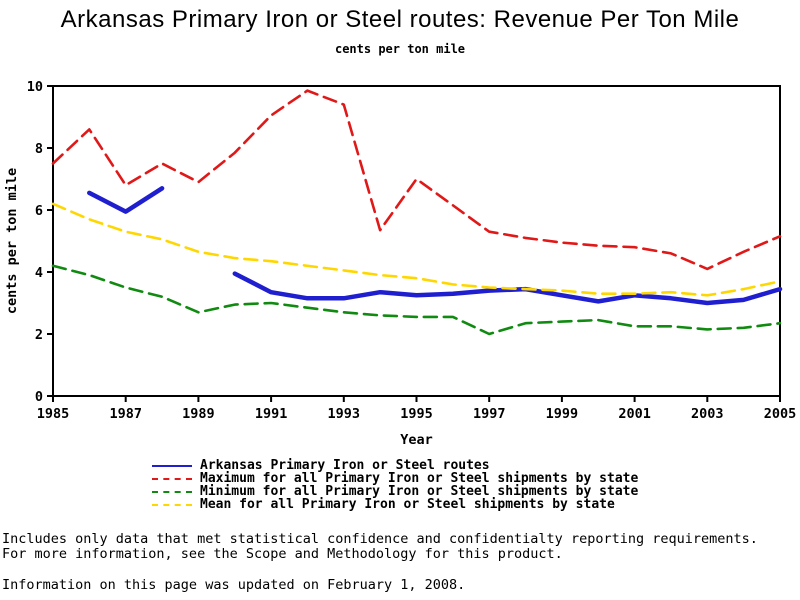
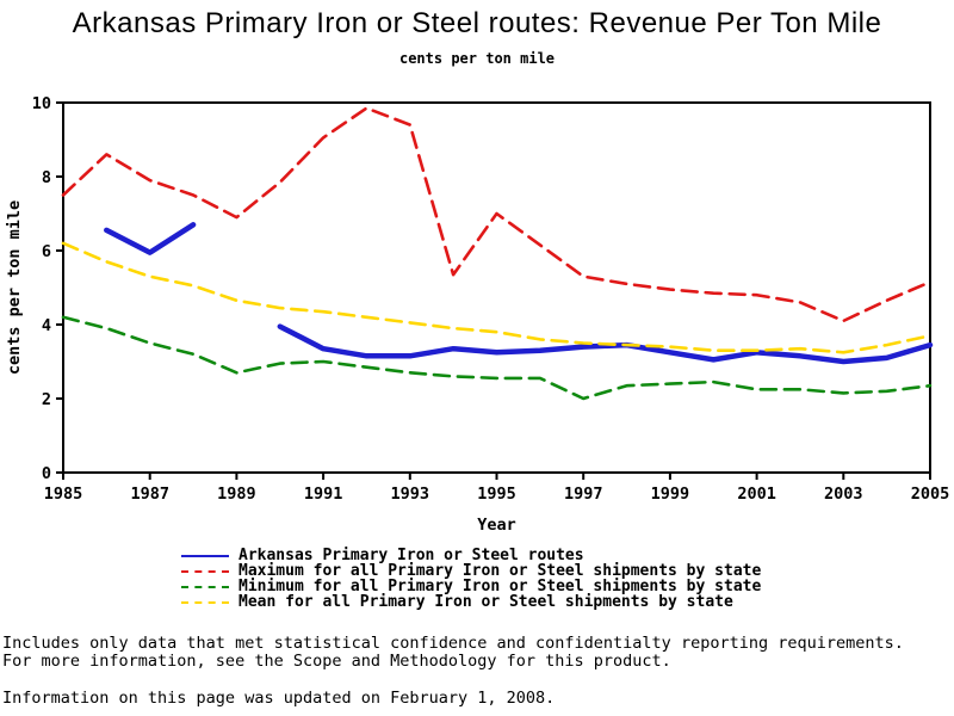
Maximum for all Primary Iron or Steel shipments by state/1987: 6.8 -> 7.9
